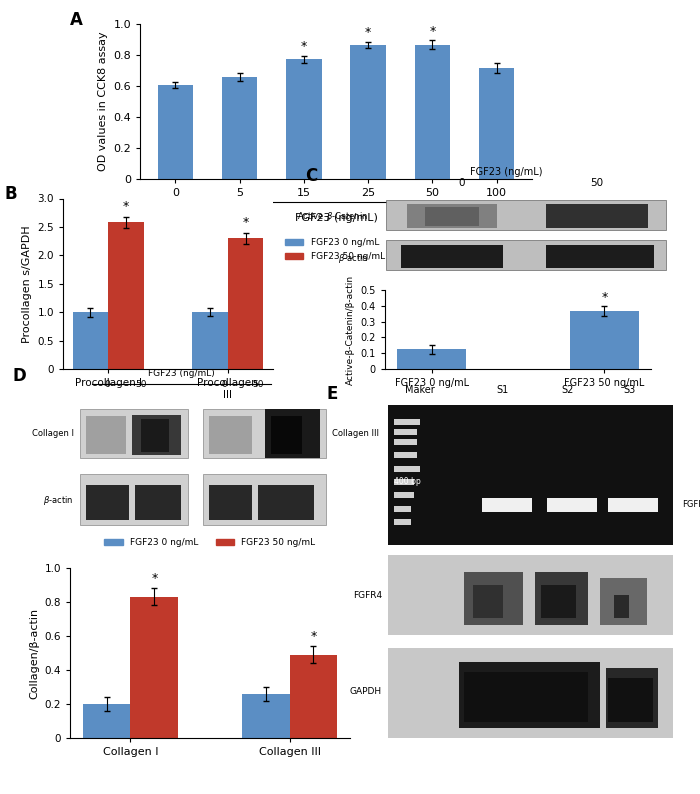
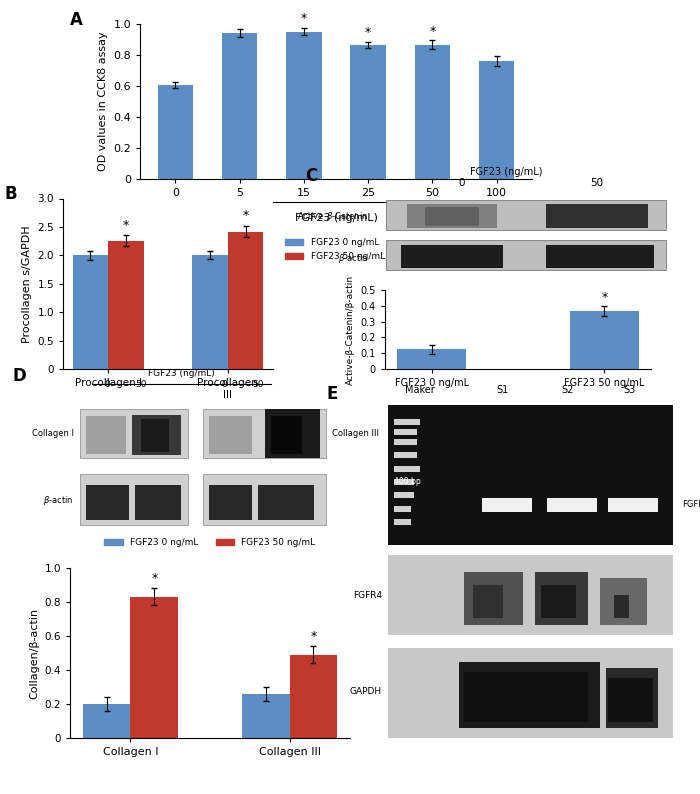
5: 0.66 -> 0.94
15: 0.77 -> 0.95
100: 0.71 -> 0.76
FGF23 0 ng/mL/Procollagen I: 1 -> 2
FGF23 50 ng/mL/Procollagen I: 2.58 -> 2.26
FGF23 0 ng/mL/Procollagen III: 1 -> 2
FGF23 50 ng/mL/Procollagen III: 2.30 -> 2.42
